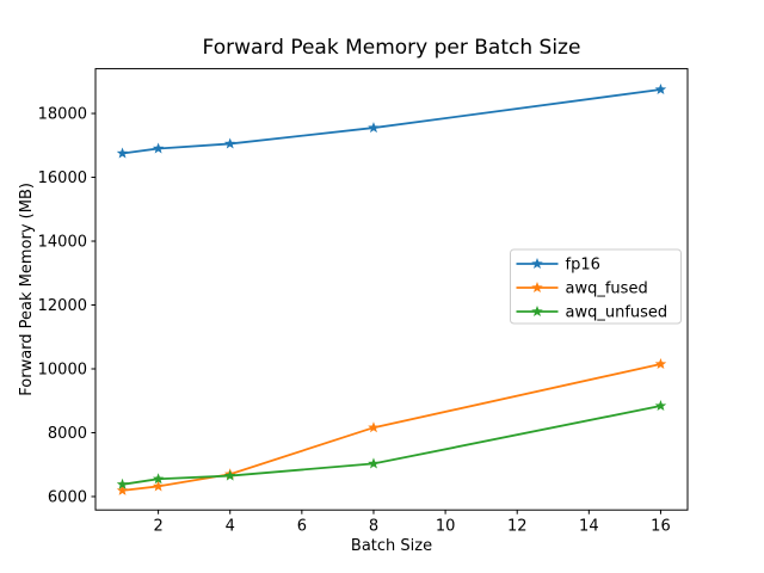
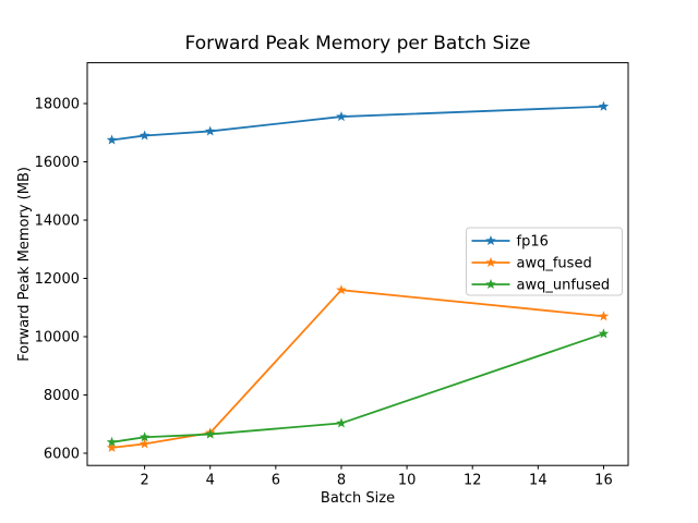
awq_fused/8: 8200 -> 11600
fp16/16: 18800 -> 17900
awq_fused/16: 10200 -> 10700
awq_unfused/16: 8800 -> 10100
